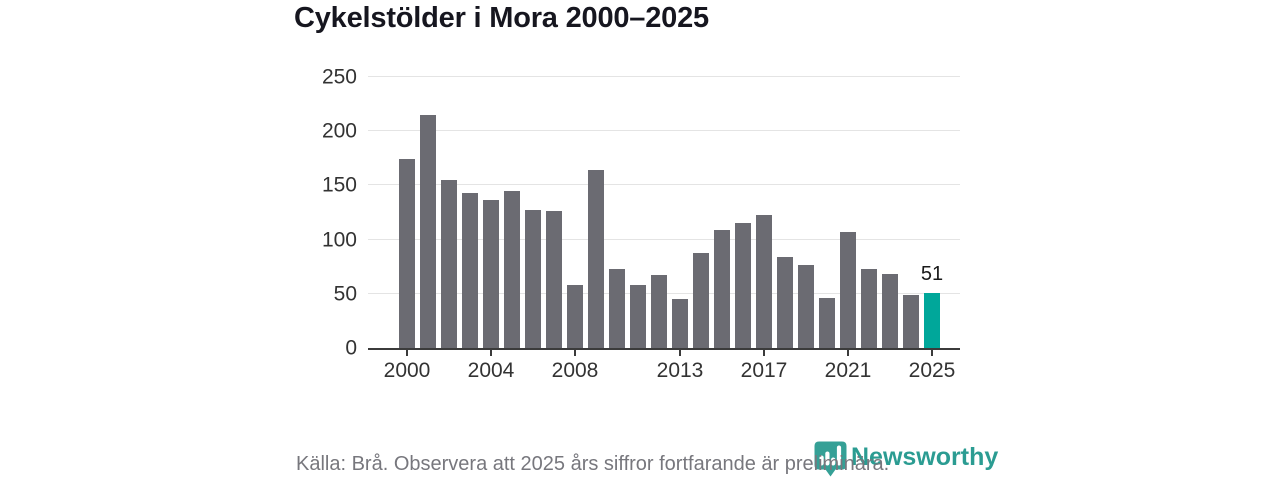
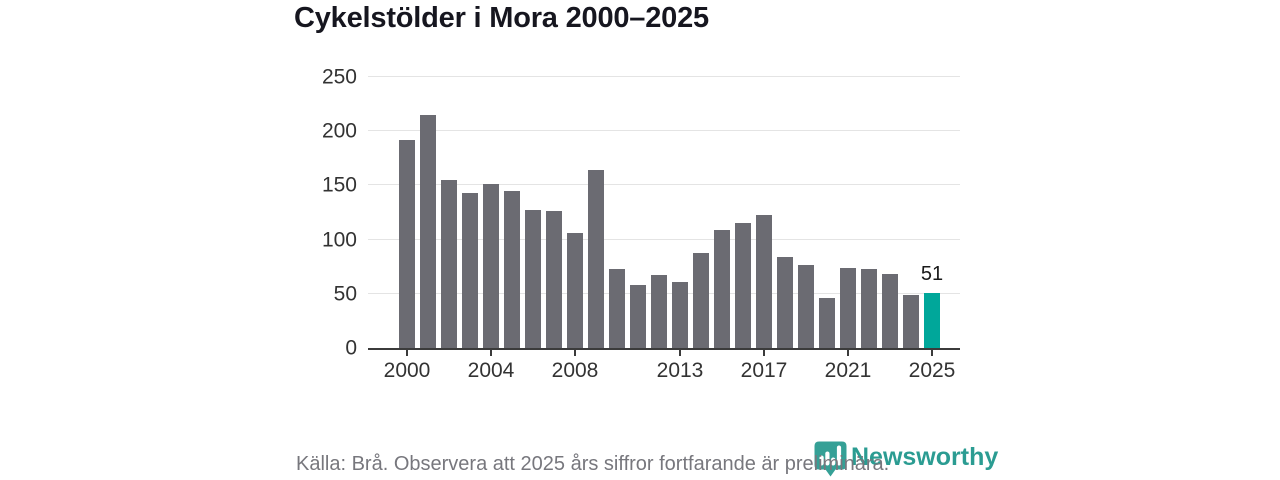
2000: 174 -> 192
2004: 137 -> 151
2008: 58 -> 106
2013: 45 -> 61
2021: 107 -> 74
